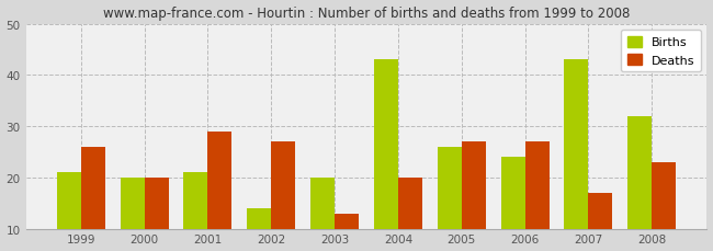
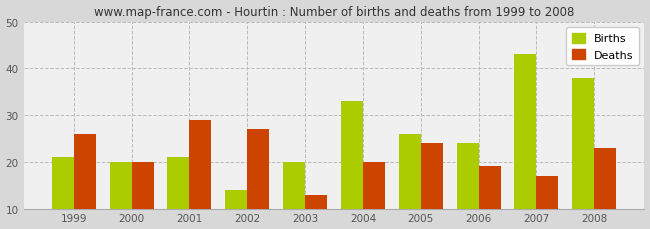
Births/2004: 43 -> 33
Deaths/2005: 27 -> 24
Deaths/2006: 27 -> 19
Births/2008: 32 -> 38
